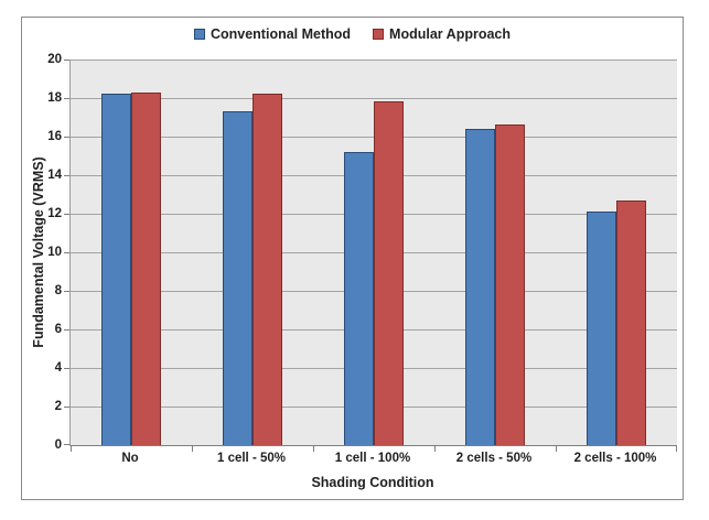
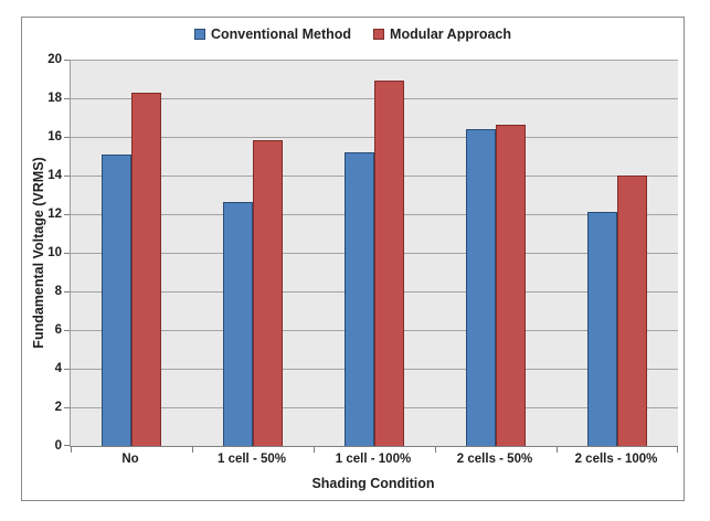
Conventional Method/No: 18.2 -> 15.1
Conventional Method/1 cell - 50%: 17.3 -> 12.6
Modular Approach/1 cell - 50%: 18.2 -> 15.8
Modular Approach/1 cell - 100%: 17.8 -> 18.9
Modular Approach/2 cells - 100%: 12.7 -> 14.0
